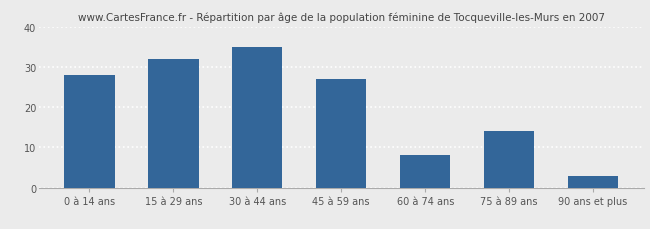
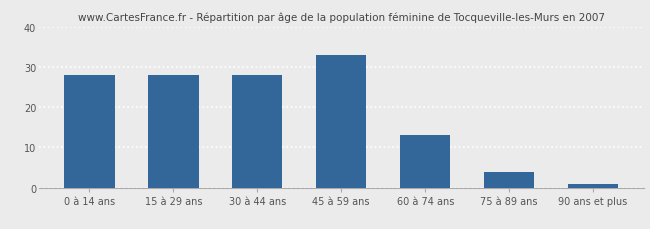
15 à 29 ans: 32 -> 28
30 à 44 ans: 35 -> 28
45 à 59 ans: 27 -> 33
60 à 74 ans: 8 -> 13
75 à 89 ans: 14 -> 4
90 ans et plus: 3 -> 1
